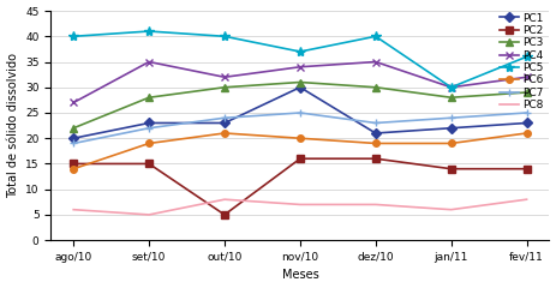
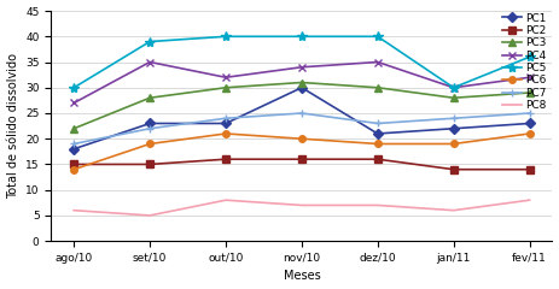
PC1/ago/10: 20 -> 18
PC5/ago/10: 40 -> 30
PC5/set/10: 41 -> 39
PC2/out/10: 5 -> 16
PC5/nov/10: 37 -> 40
